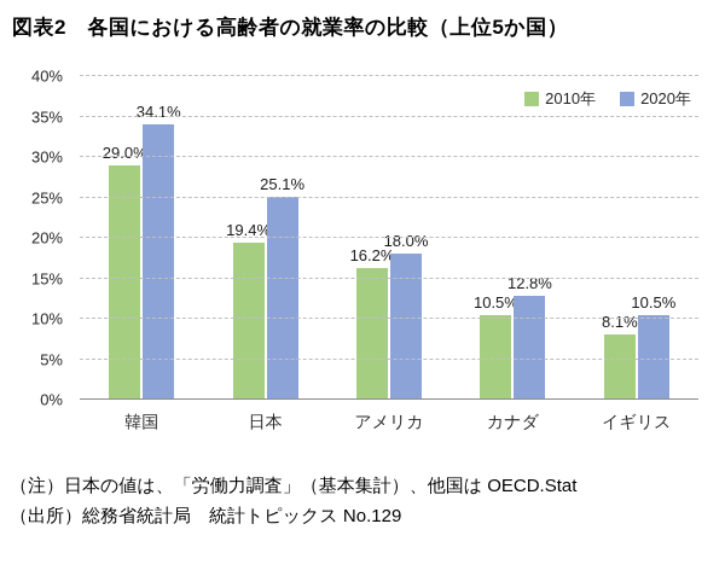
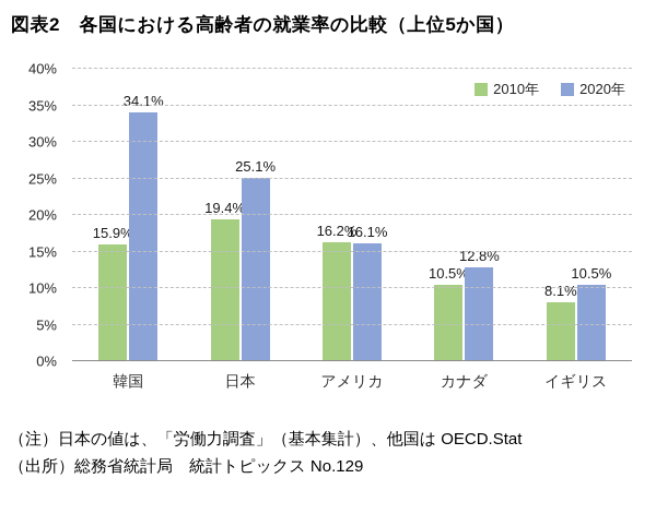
2010年/韓国: 29.0% -> 15.9%
2020年/アメリカ: 18.0% -> 16.1%
